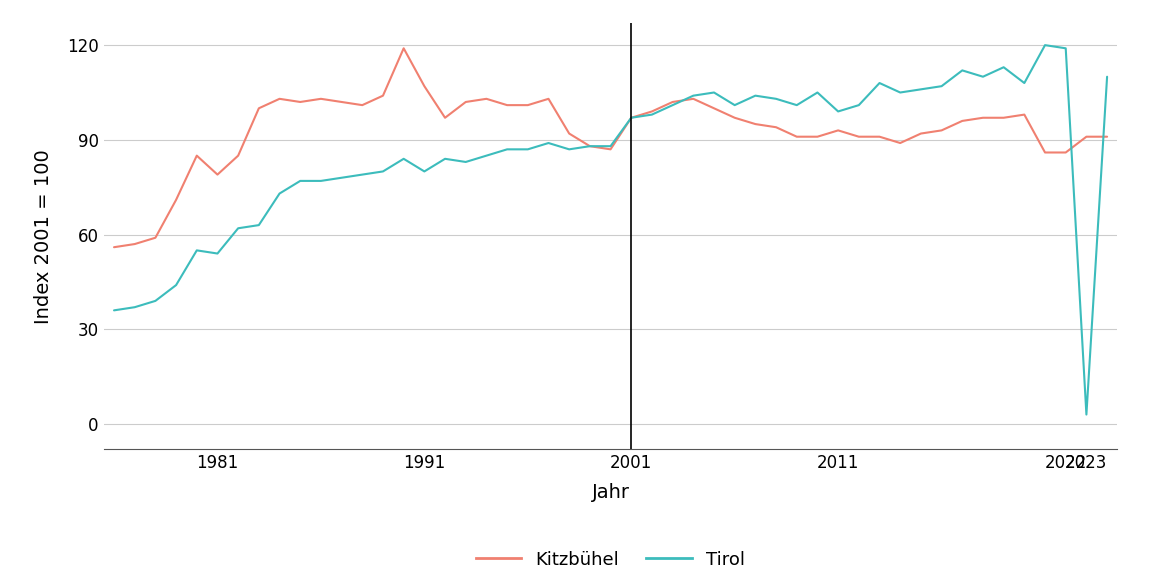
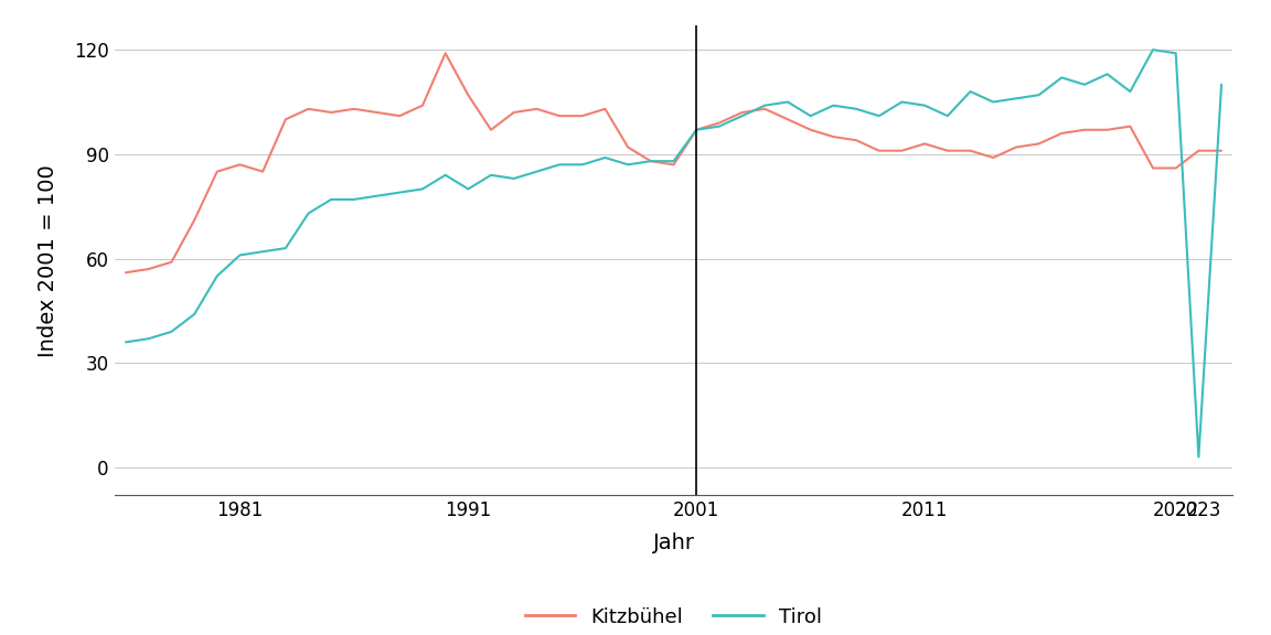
Kitzbühel/1981: 79 -> 87
Tirol/1981: 54 -> 61
Tirol/2011: 99 -> 104
